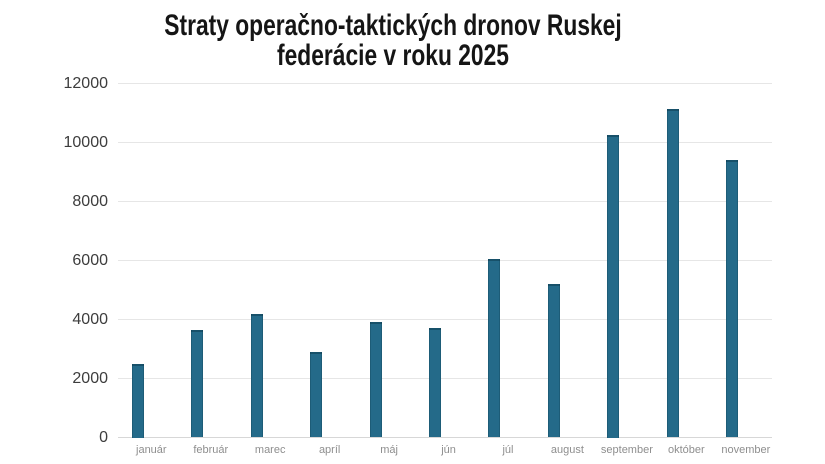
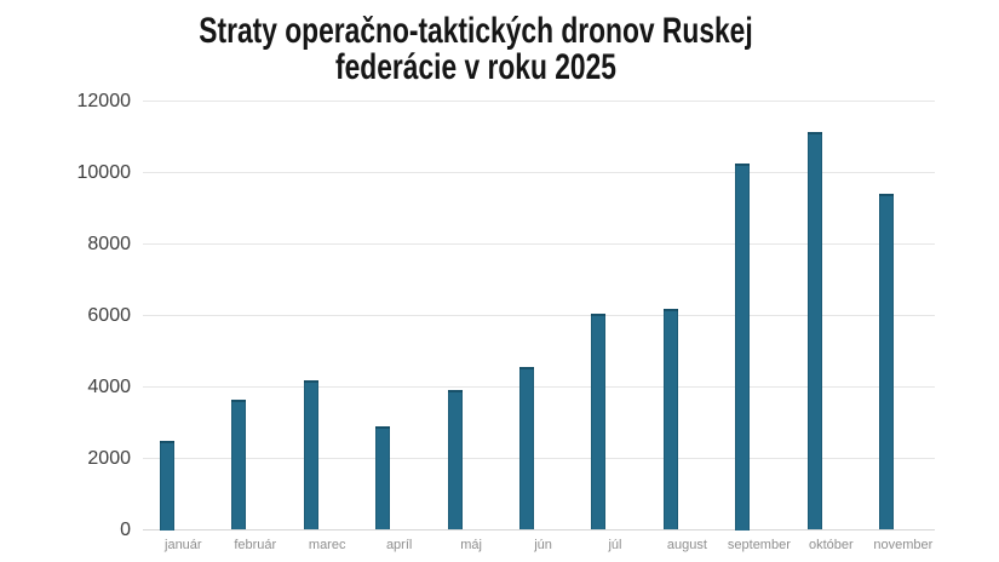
jún: 3700 -> 4600
august: 5200 -> 6200
